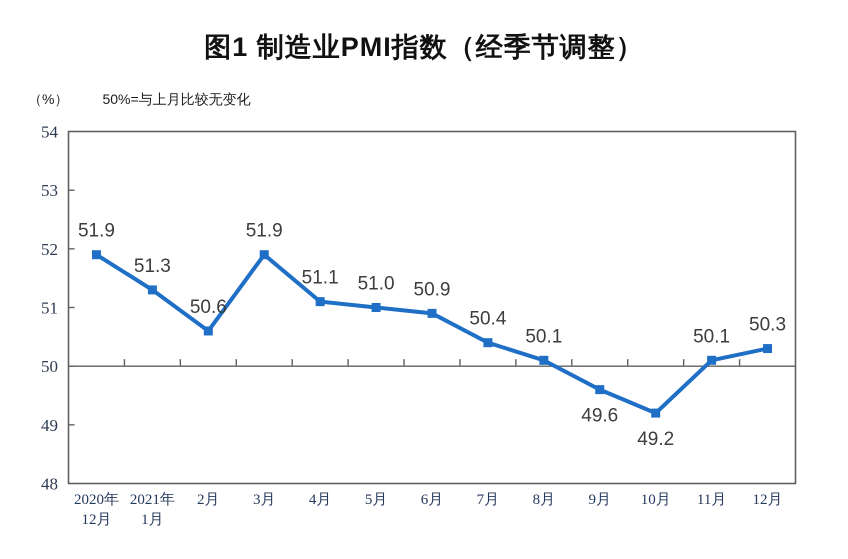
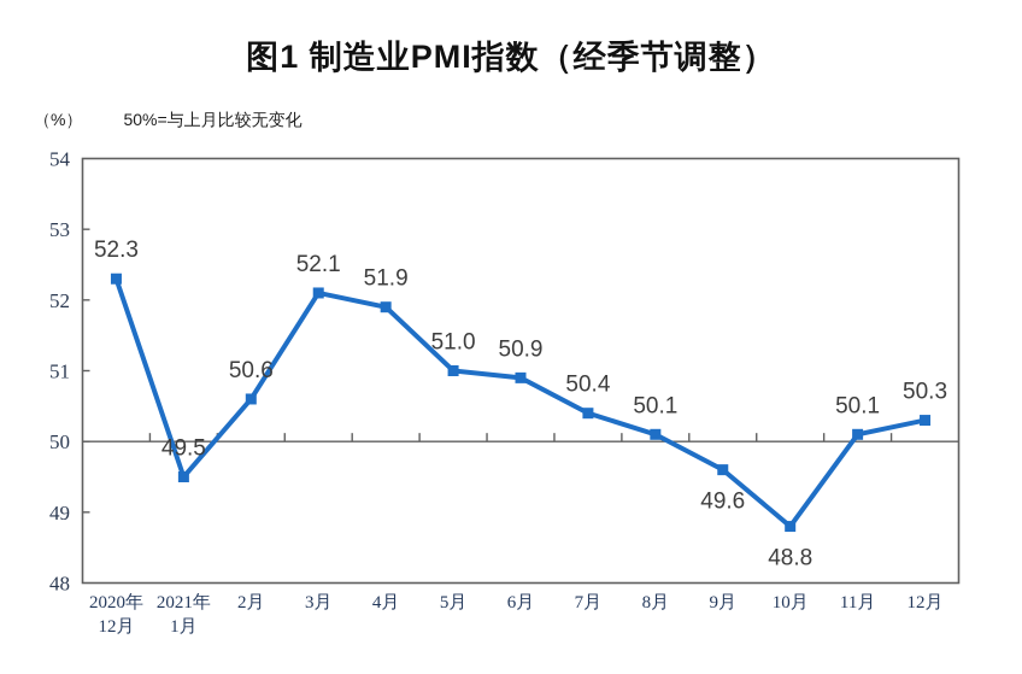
2020年 12月: 51.9 -> 52.3
2021年 1月: 51.3 -> 49.5
3月: 51.9 -> 52.1
4月: 51.1 -> 51.9
10月: 49.2 -> 48.8
